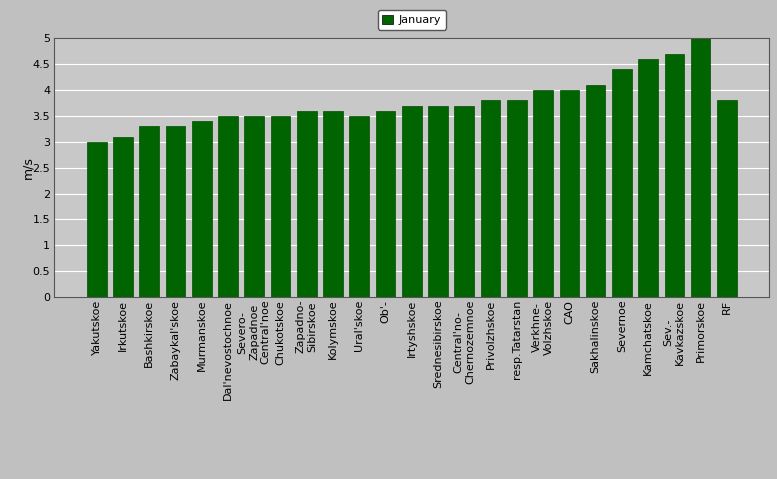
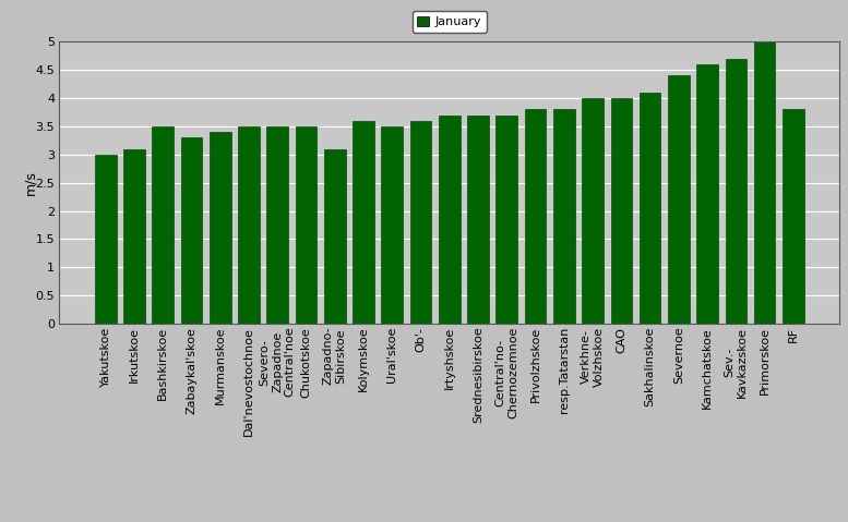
Bashkirskoe: 3.3 -> 3.5
Zapadno- Sibirskoe: 3.6 -> 3.1
